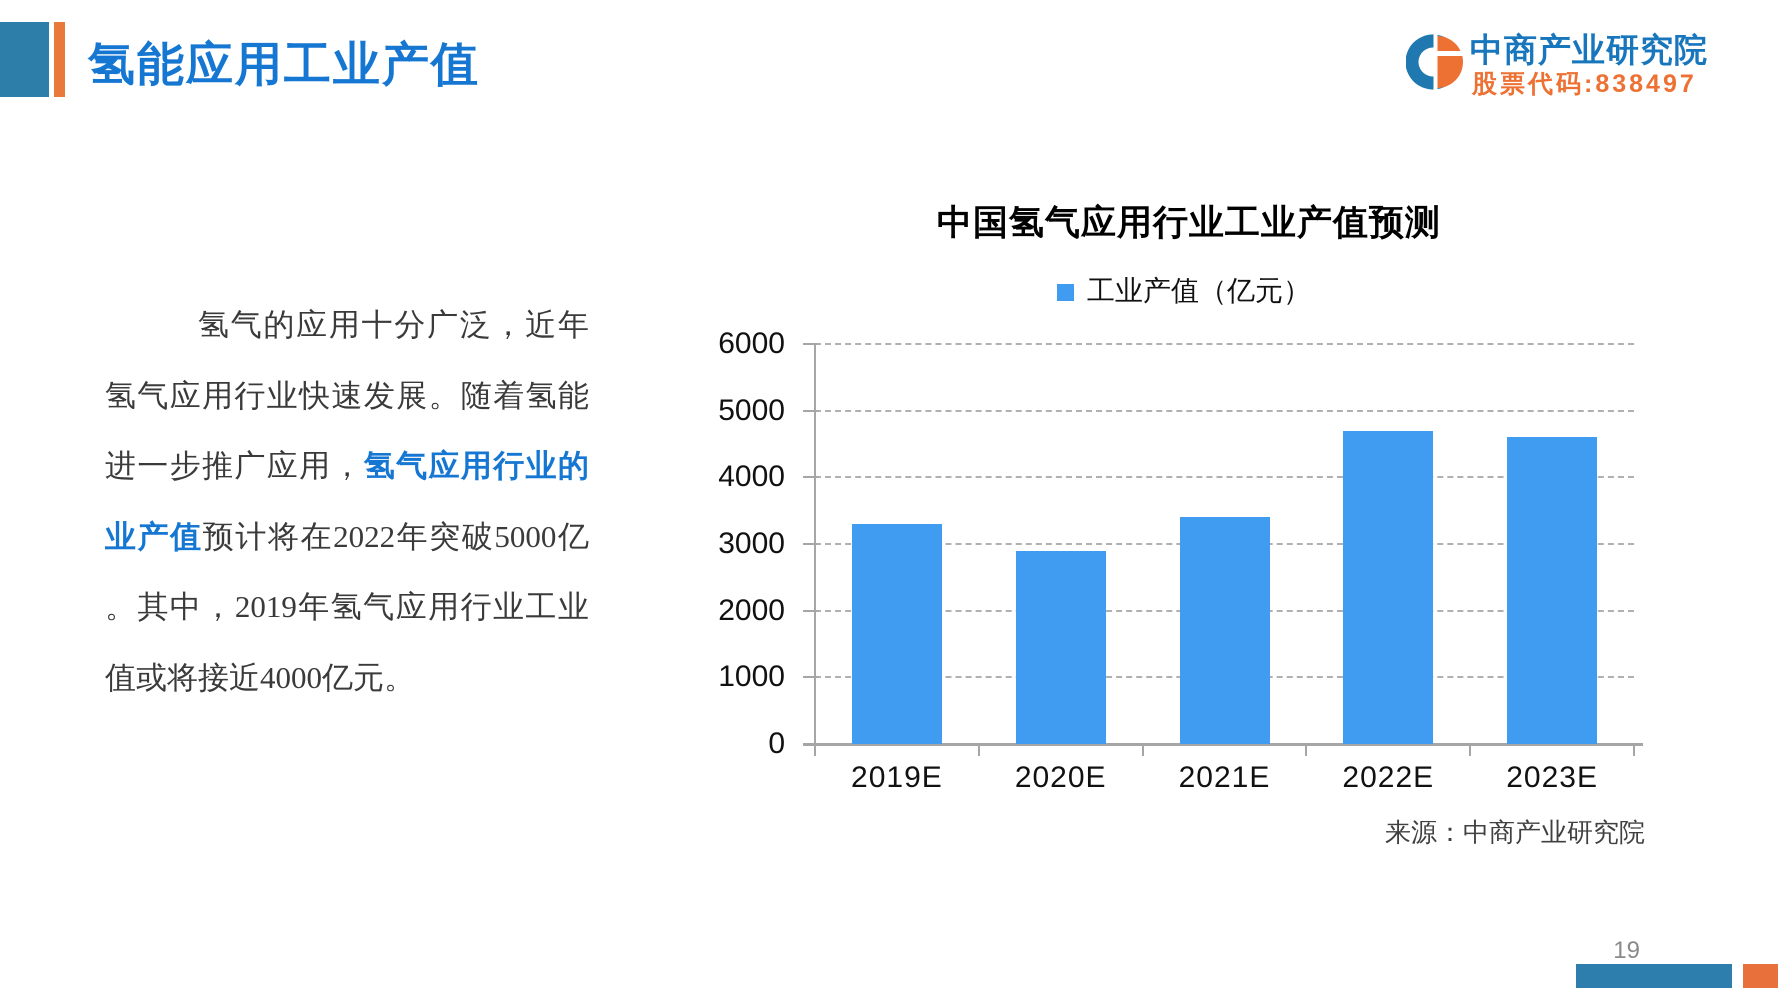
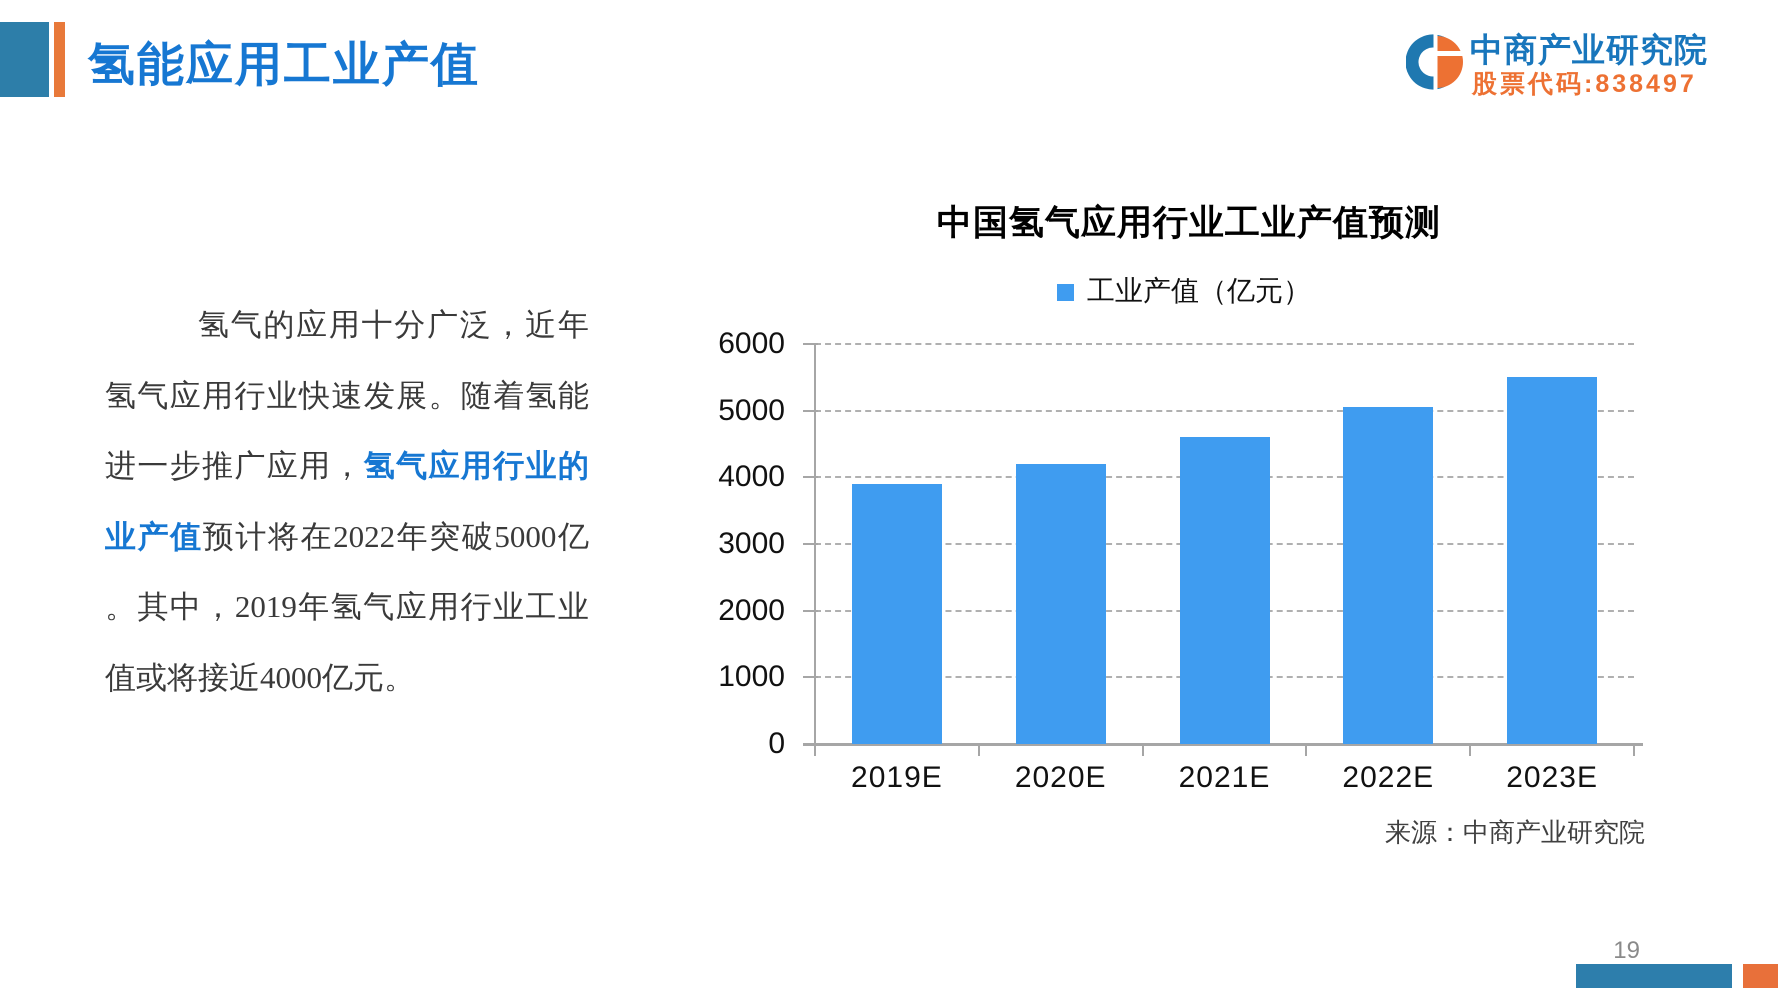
2019E: 3300 -> 3900
2020E: 2900 -> 4200
2021E: 3400 -> 4600
2022E: 4700 -> 5000
2023E: 4600 -> 5500
